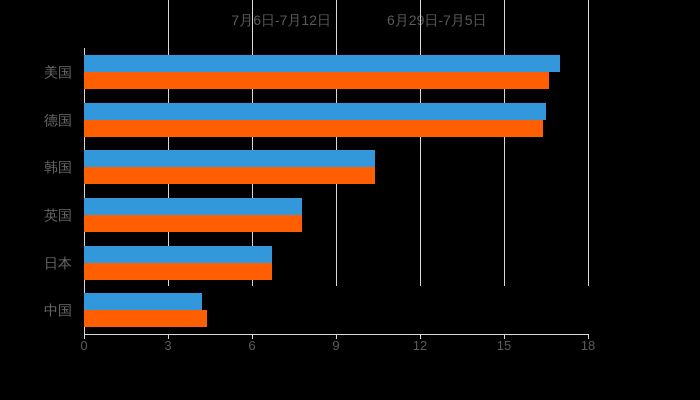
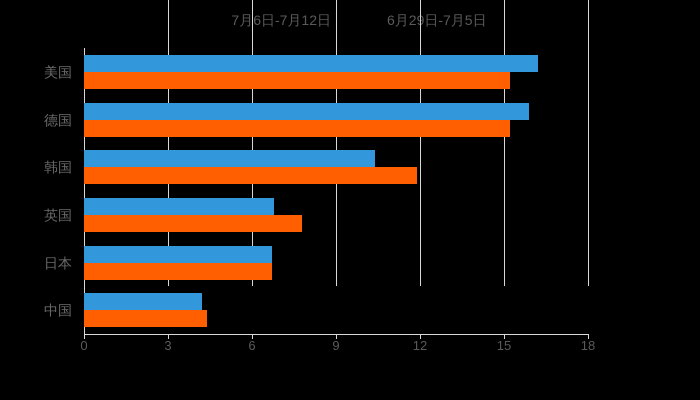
7月6日-7月12日/英国: 7.8 -> 6.8
6月29日-7月5日/韩国: 10.4 -> 11.9
7月6日-7月12日/德国: 16.5 -> 15.9
6月29日-7月5日/德国: 16.4 -> 15.2
7月6日-7月12日/美国: 17.0 -> 16.2
6月29日-7月5日/美国: 16.6 -> 15.2
